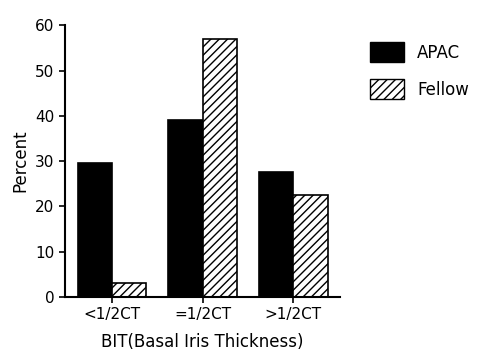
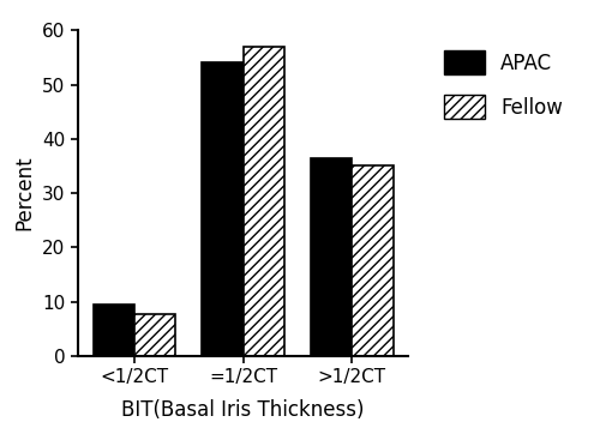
APAC/<1/2CT: 29.5 -> 9.5
Fellow/<1/2CT: 3.0 -> 7.8
APAC/=1/2CT: 39.0 -> 54.0
APAC/>1/2CT: 27.5 -> 36.5
Fellow/>1/2CT: 22.5 -> 35.2
